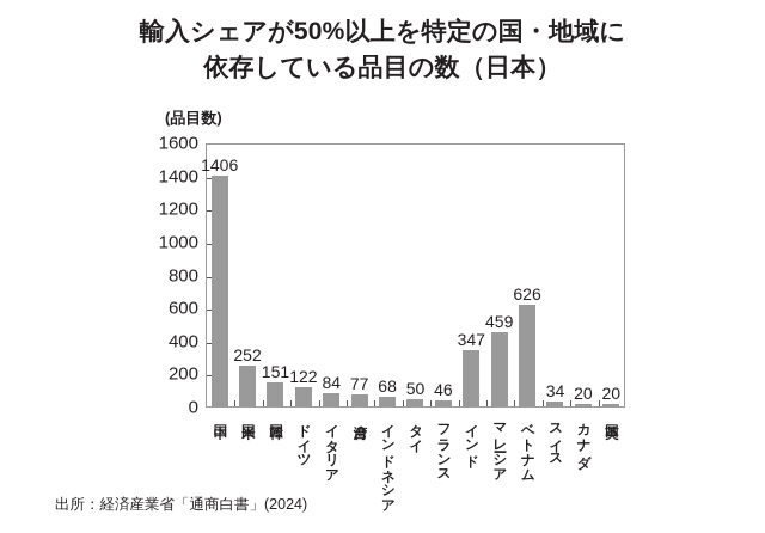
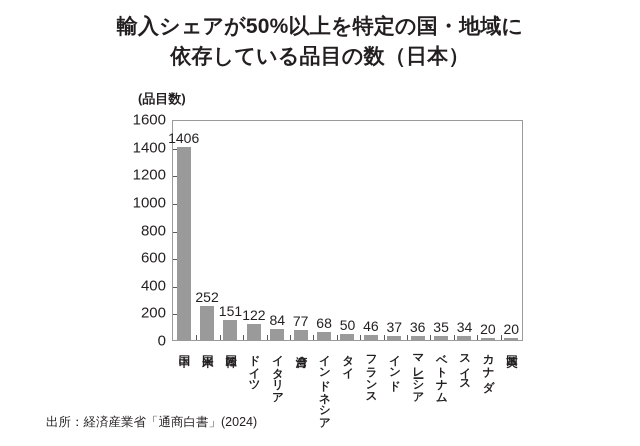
インド: 347 -> 37
マレーシア: 459 -> 36
ベトナム: 626 -> 35
